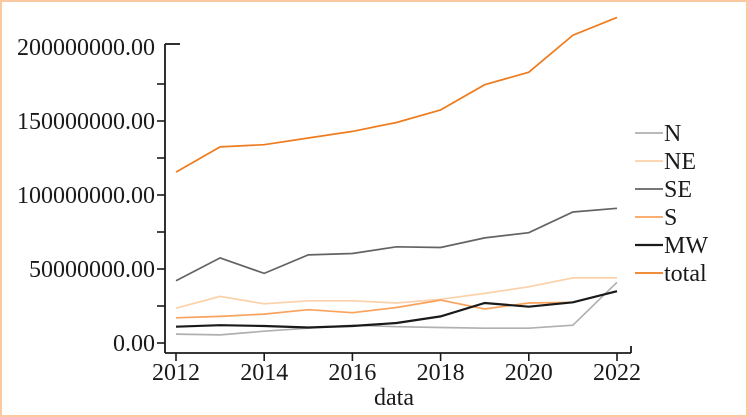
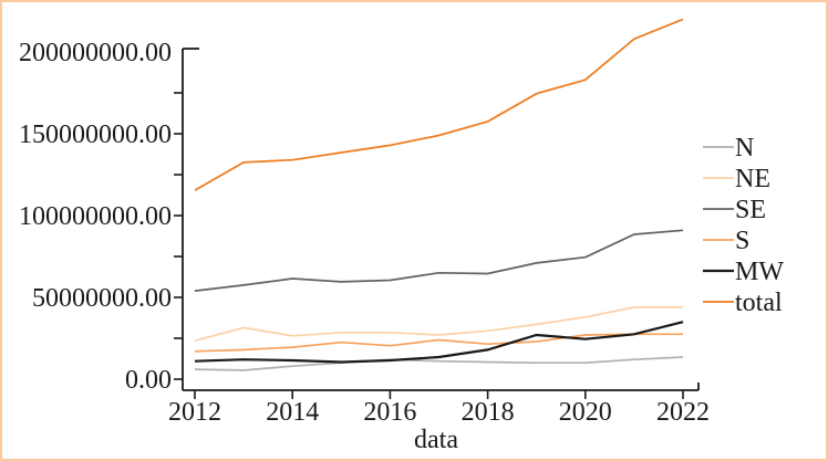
SE/2012: 42000000 -> 54000000
SE/2014: 47000000 -> 62000000
S/2018: 29000000 -> 22000000
N/2022: 41000000 -> 14000000
S/2022: 35000000 -> 28000000
